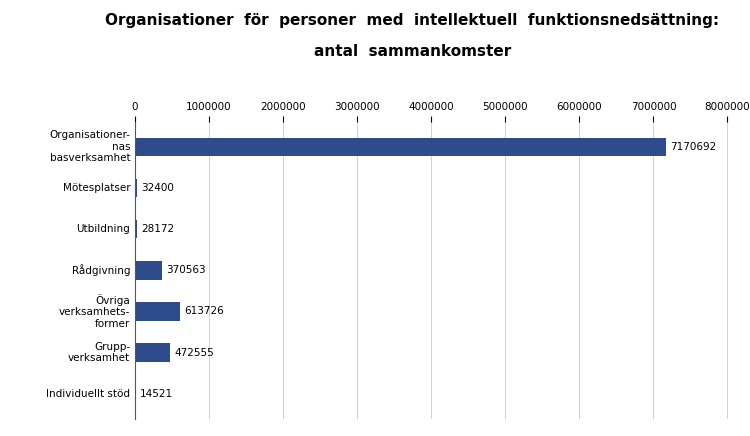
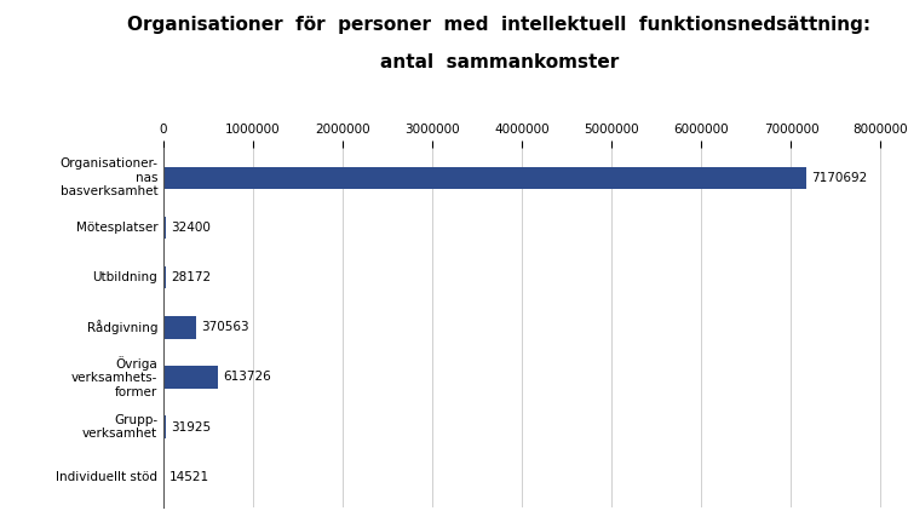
Grupp- verksamhet: 472555 -> 31925
